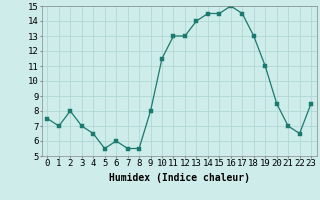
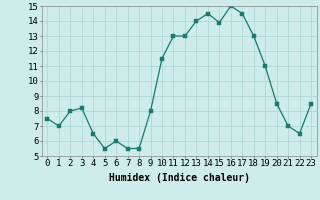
3: 7.0 -> 8.2
15: 14.5 -> 13.9
